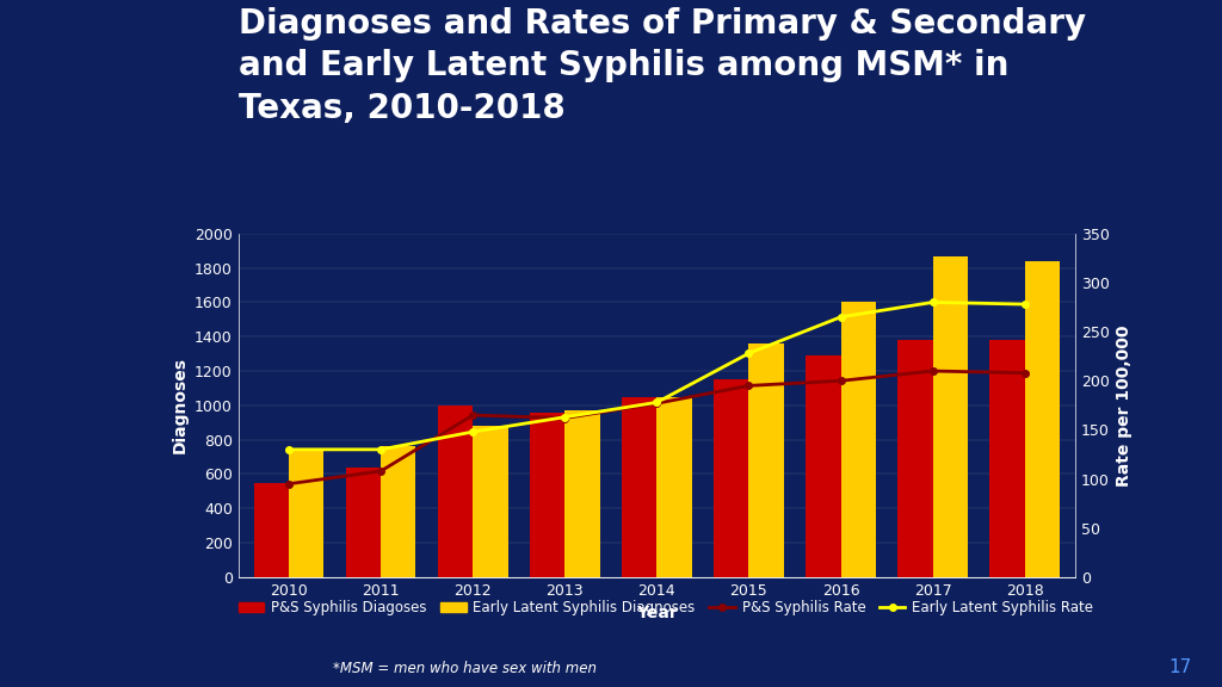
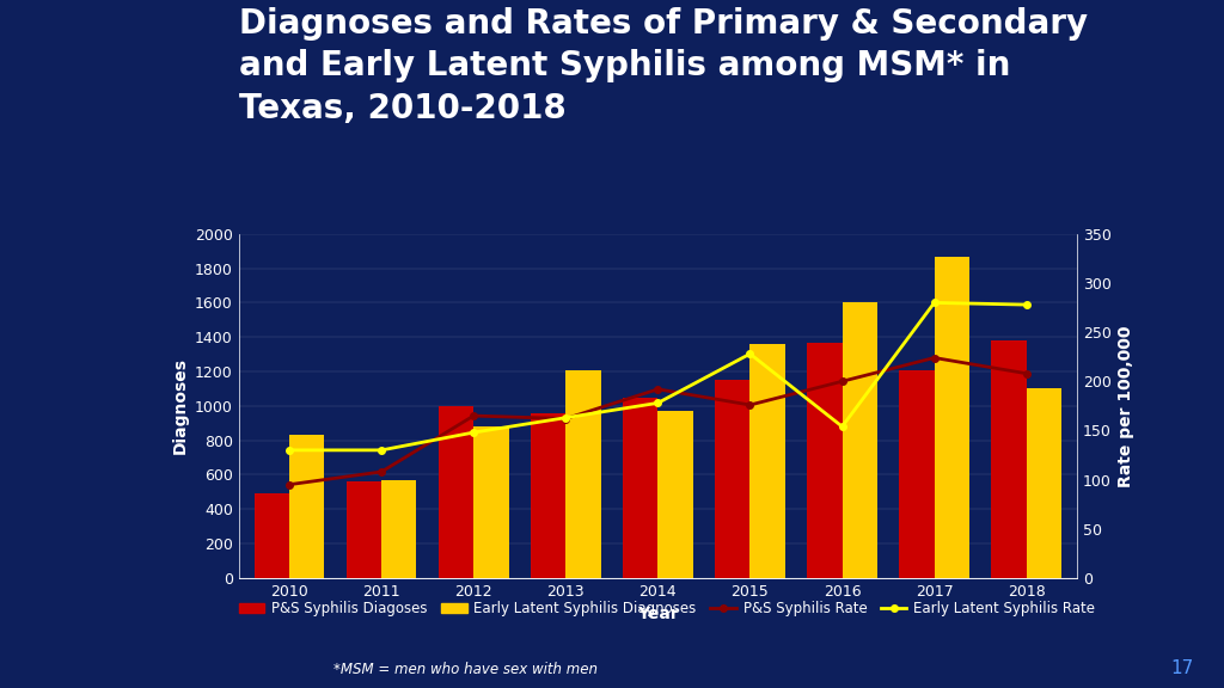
P&S Syphilis Diagoses/2010: 550 -> 490
Early Latent Syphilis Diagnoses/2010: 750 -> 830
P&S Syphilis Diagoses/2011: 640 -> 560
Early Latent Syphilis Diagnoses/2011: 760 -> 570
Early Latent Syphilis Diagnoses/2013: 970 -> 1210
P&S Syphilis Rate/2014: 177 -> 192
Early Latent Syphilis Diagnoses/2014: 1050 -> 970
P&S Syphilis Rate/2015: 195 -> 176
P&S Syphilis Diagoses/2016: 1290 -> 1370
Early Latent Syphilis Rate/2016: 265 -> 154
P&S Syphilis Diagoses/2017: 1380 -> 1210
P&S Syphilis Rate/2017: 210 -> 224
Early Latent Syphilis Diagnoses/2018: 1840 -> 1100
